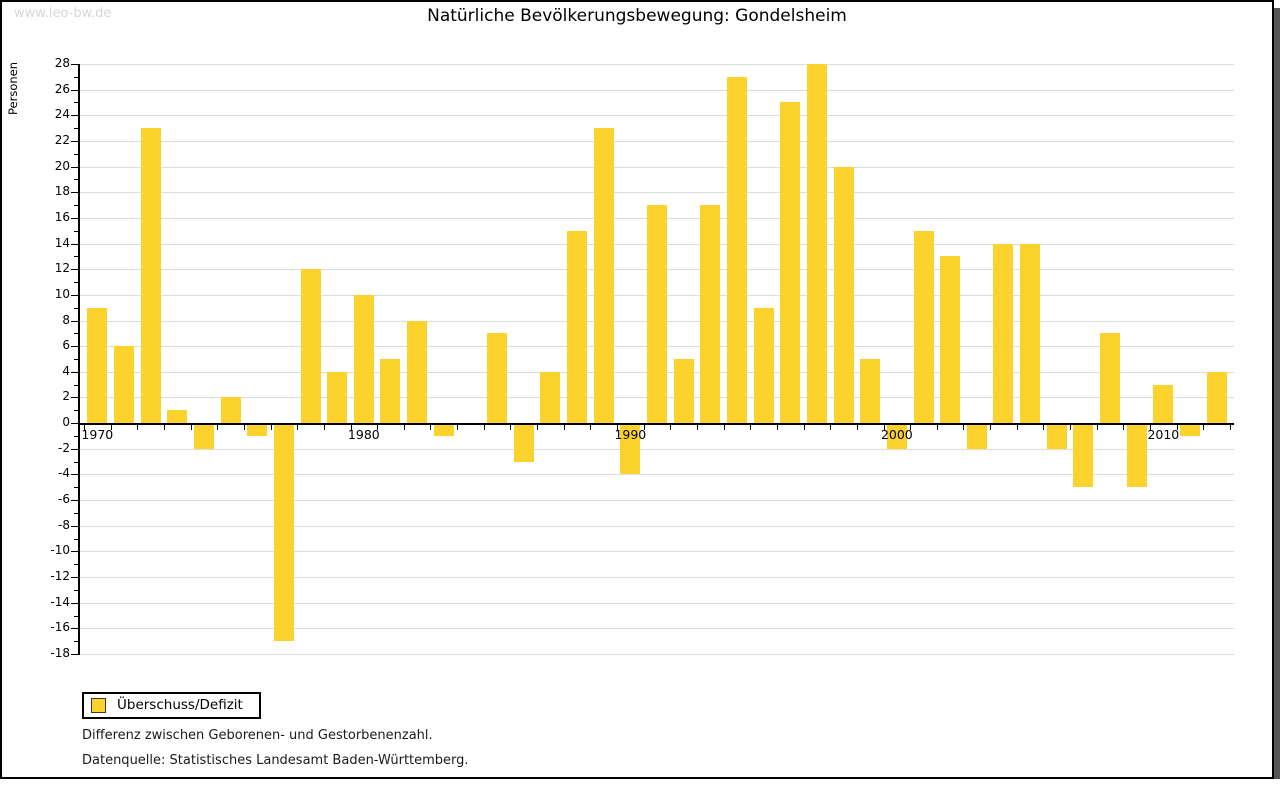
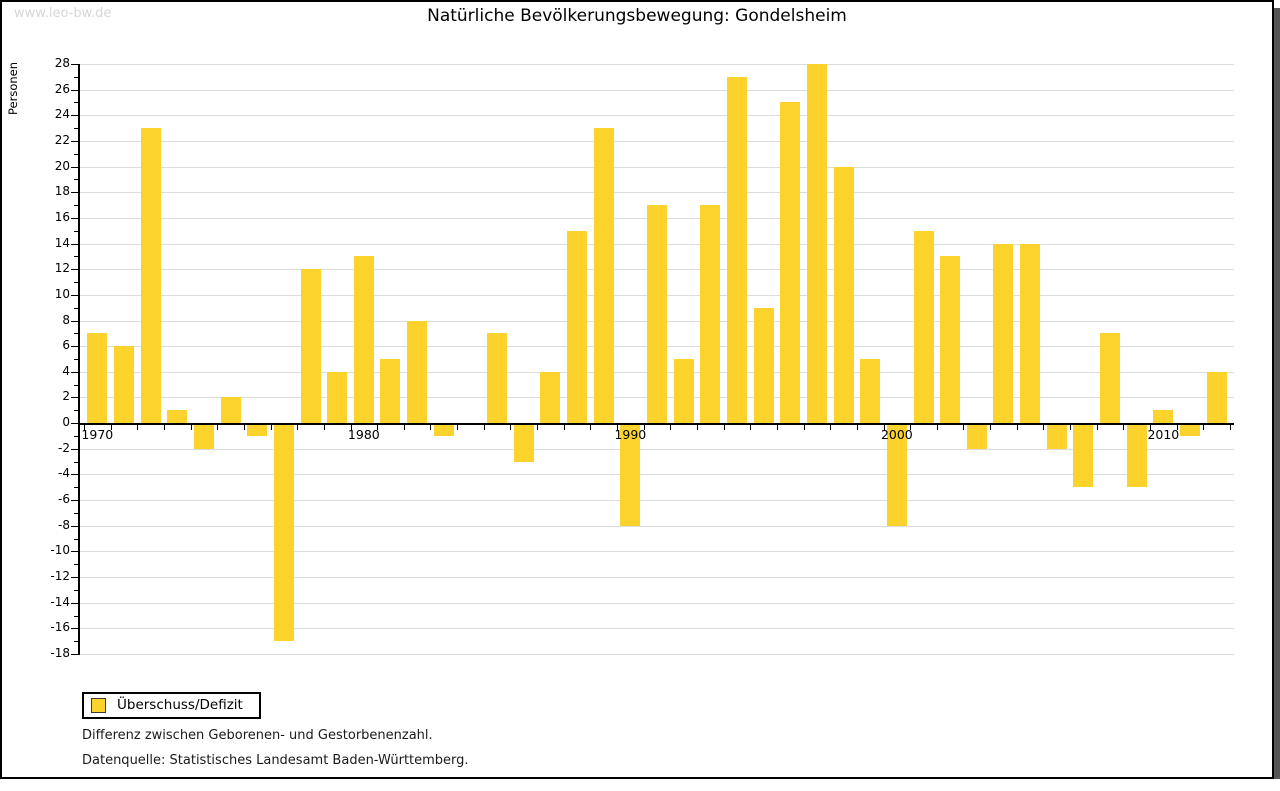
1970: 9 -> 7
1980: 10 -> 13
1990: -4 -> -8
2000: -2 -> -8
2010: 3 -> 1
